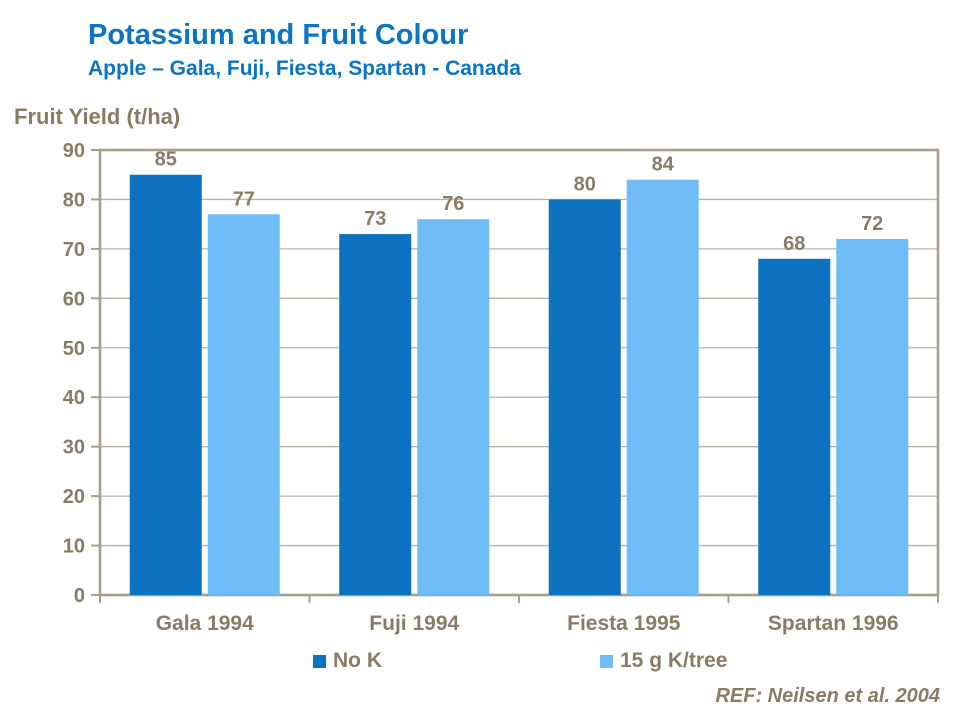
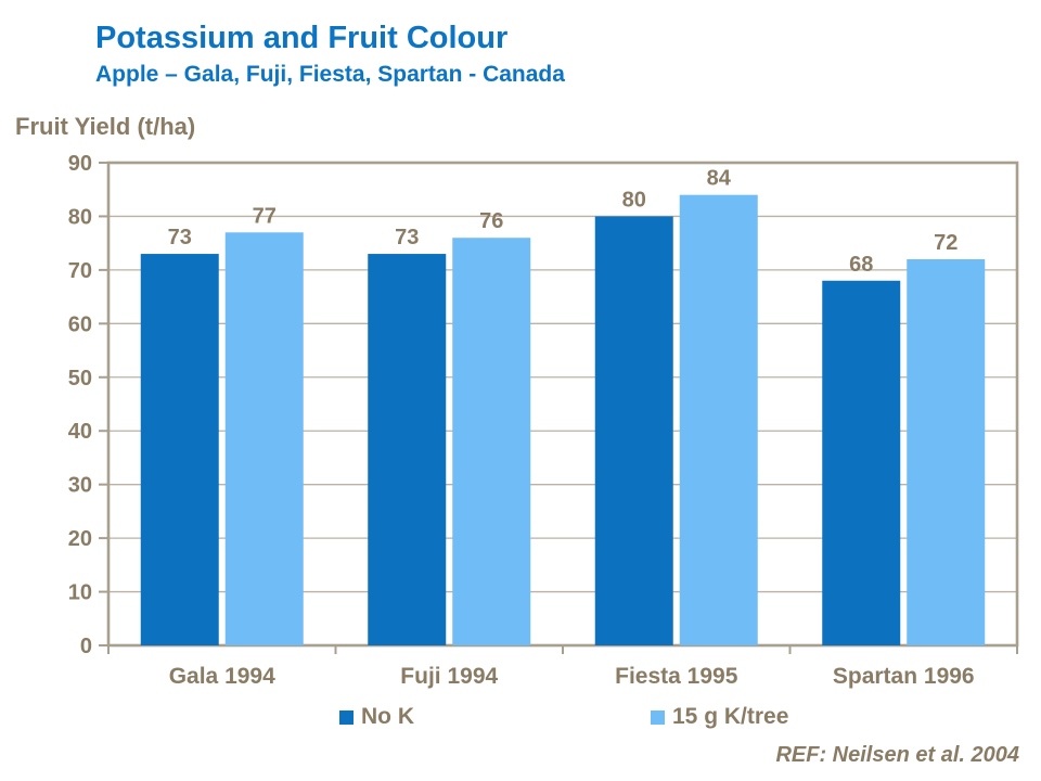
No K/Gala 1994: 85 -> 73
